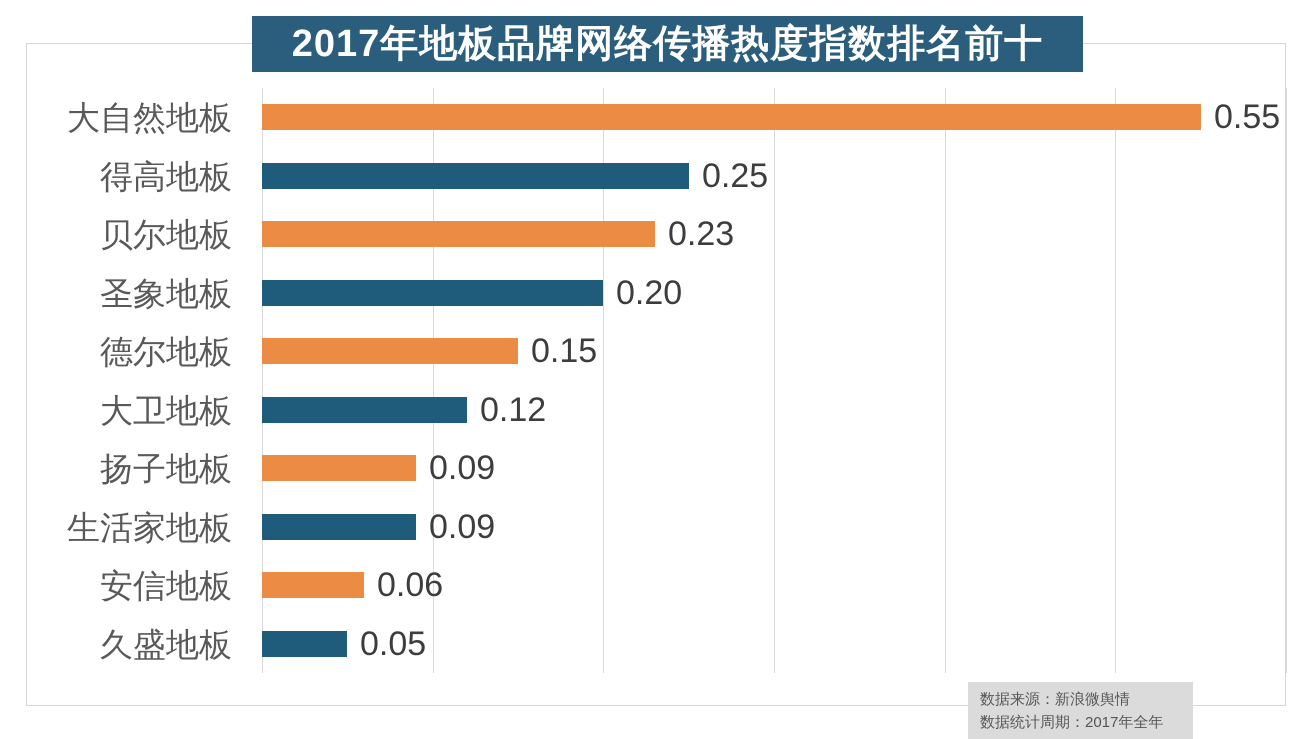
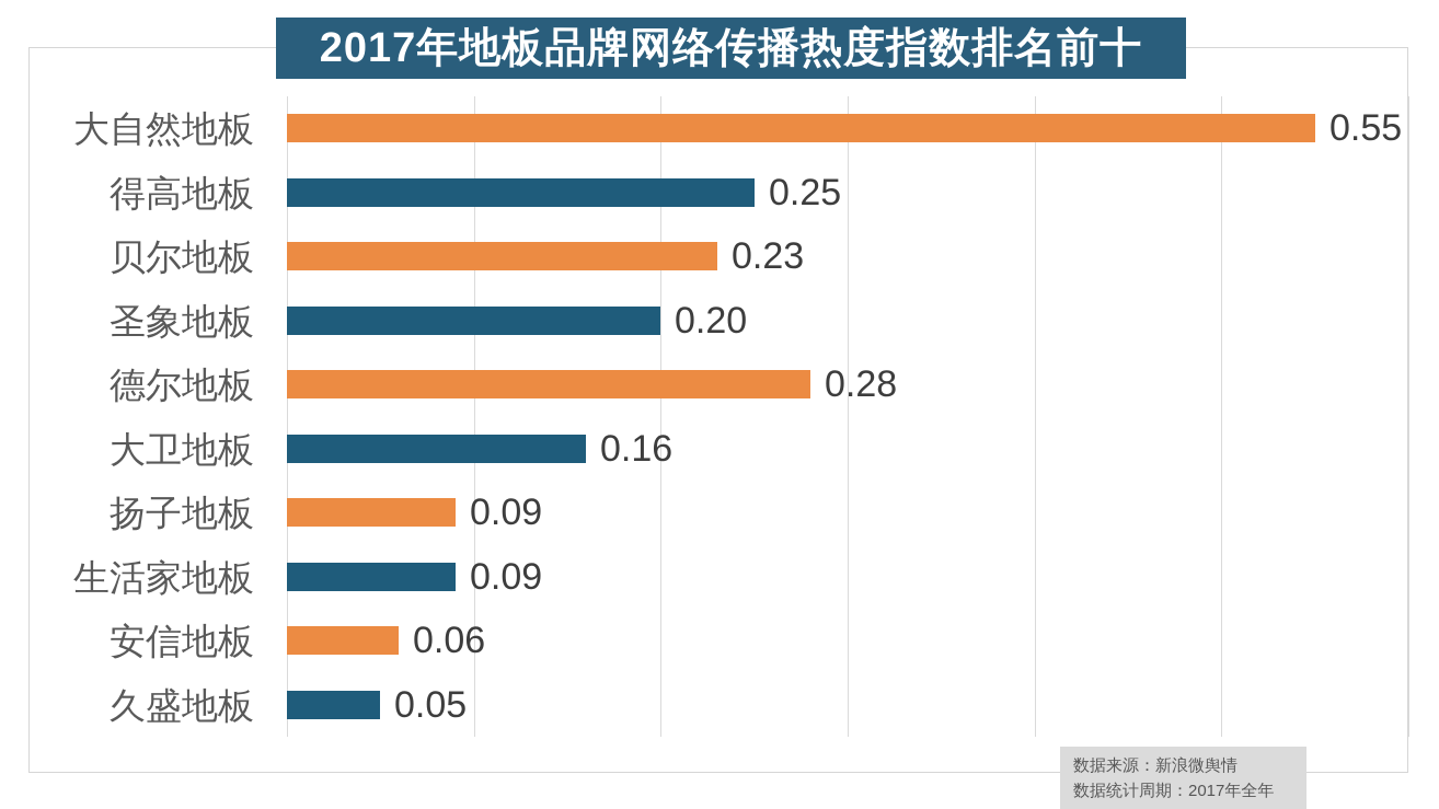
德尔地板: 0.15 -> 0.28
大卫地板: 0.12 -> 0.16
